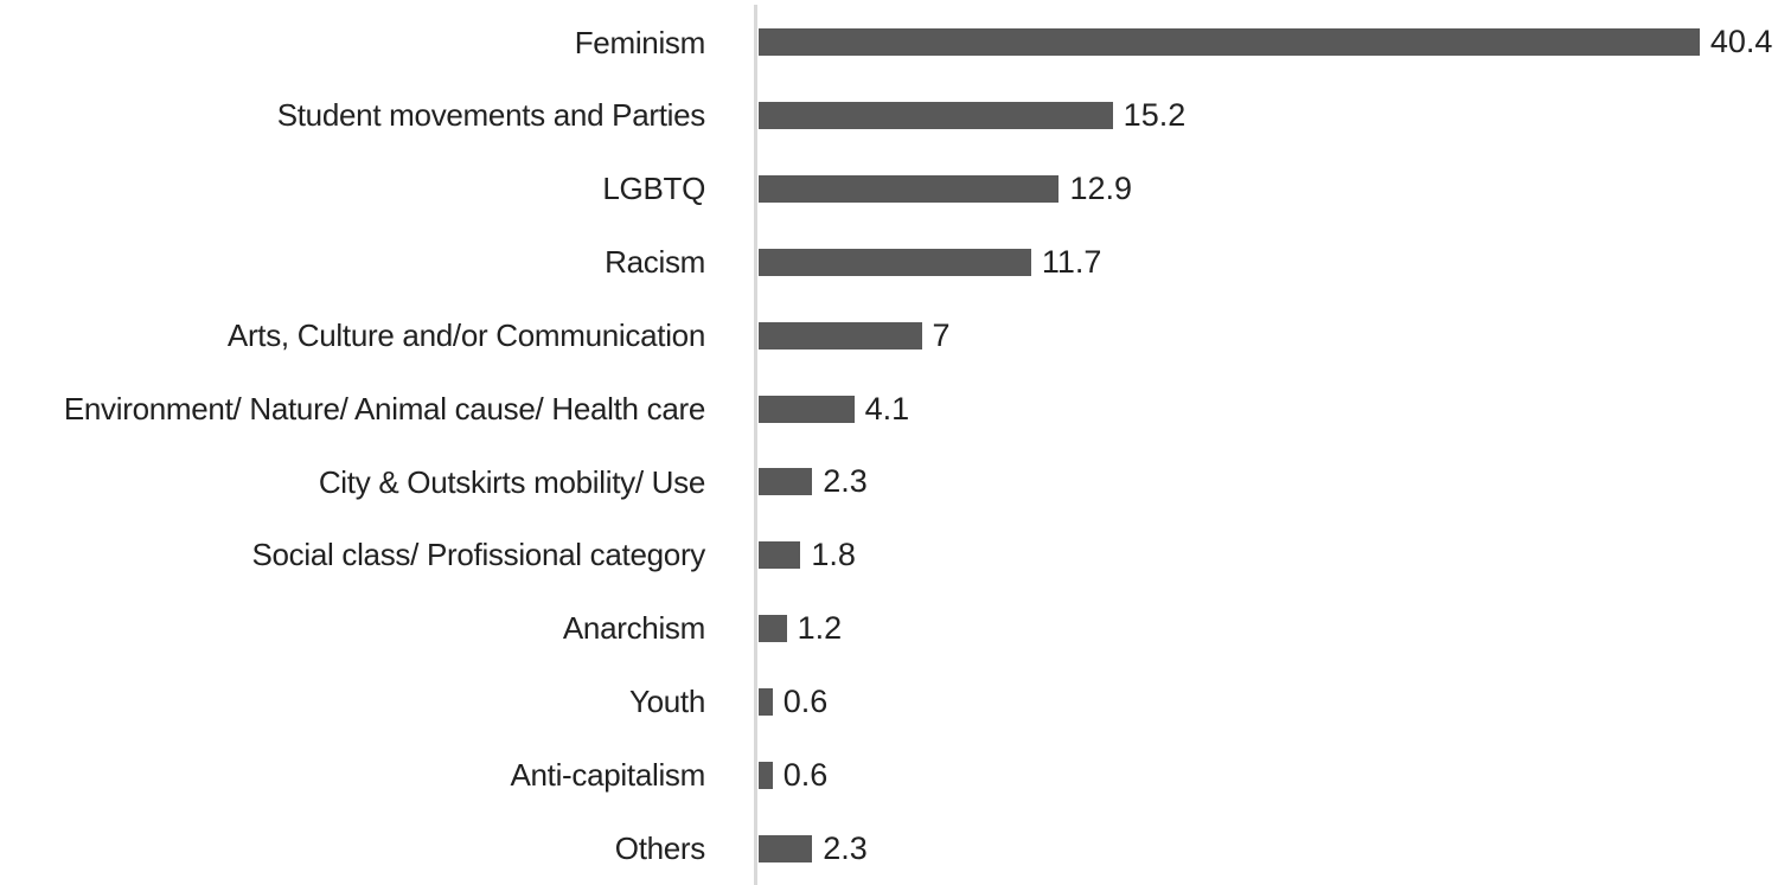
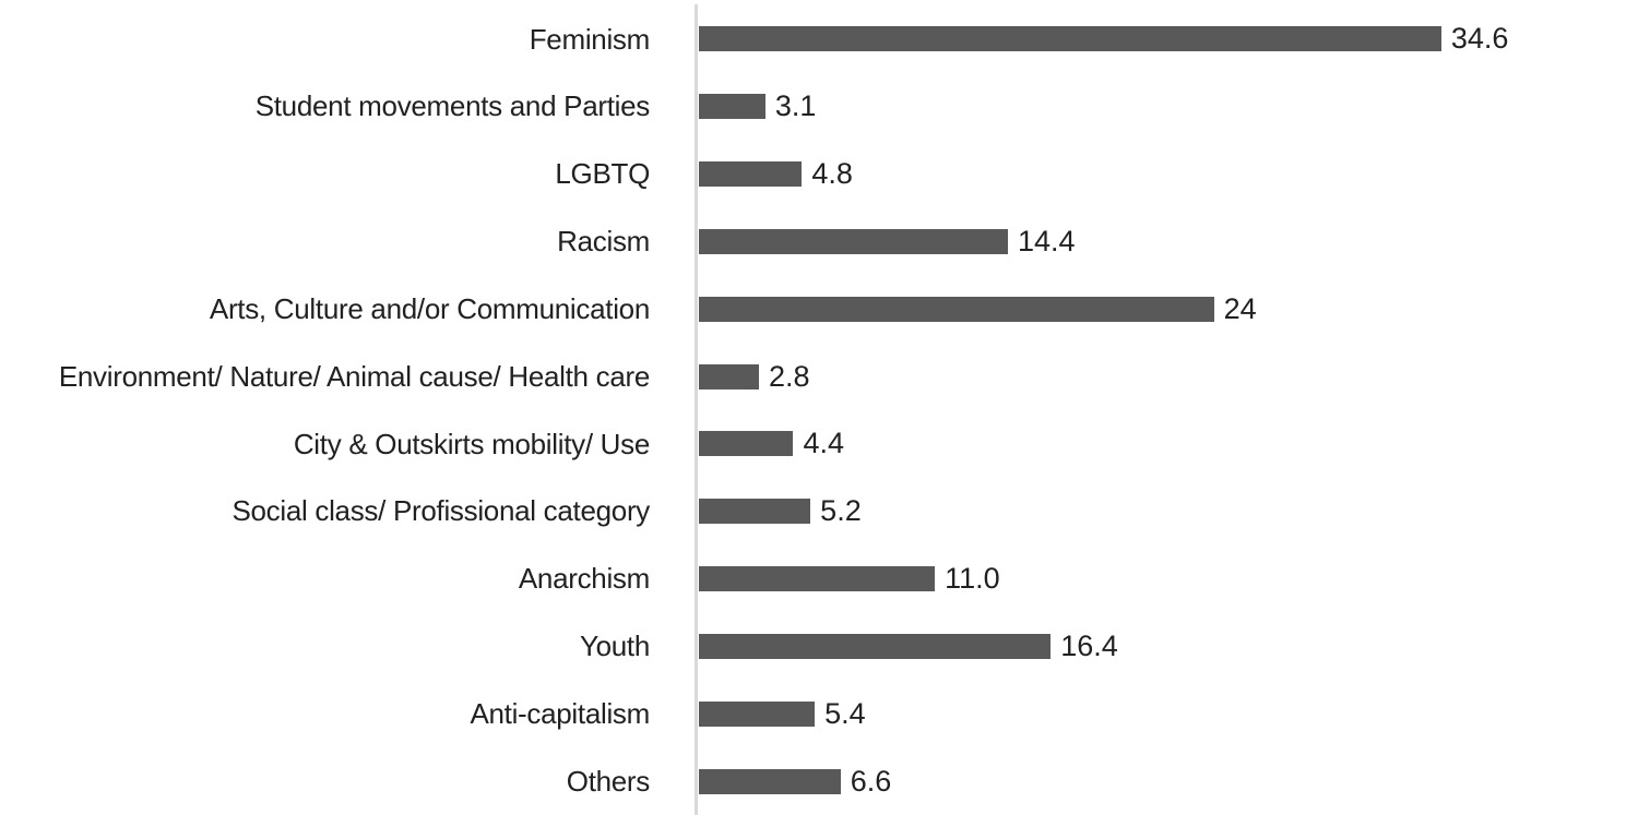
Feminism: 40.4 -> 34.6
Student movements and Parties: 15.2 -> 3.1
LGBTQ: 12.9 -> 4.8
Racism: 11.7 -> 14.4
Arts, Culture and/or Communication: 7 -> 24
Environment/ Nature/ Animal cause/ Health care: 4.1 -> 2.8
City & Outskirts mobility/ Use: 2.3 -> 4.4
Social class/ Profissional category: 1.8 -> 5.2
Anarchism: 1.2 -> 11.0
Youth: 0.6 -> 16.4
Anti-capitalism: 0.6 -> 5.4
Others: 2.3 -> 6.6
